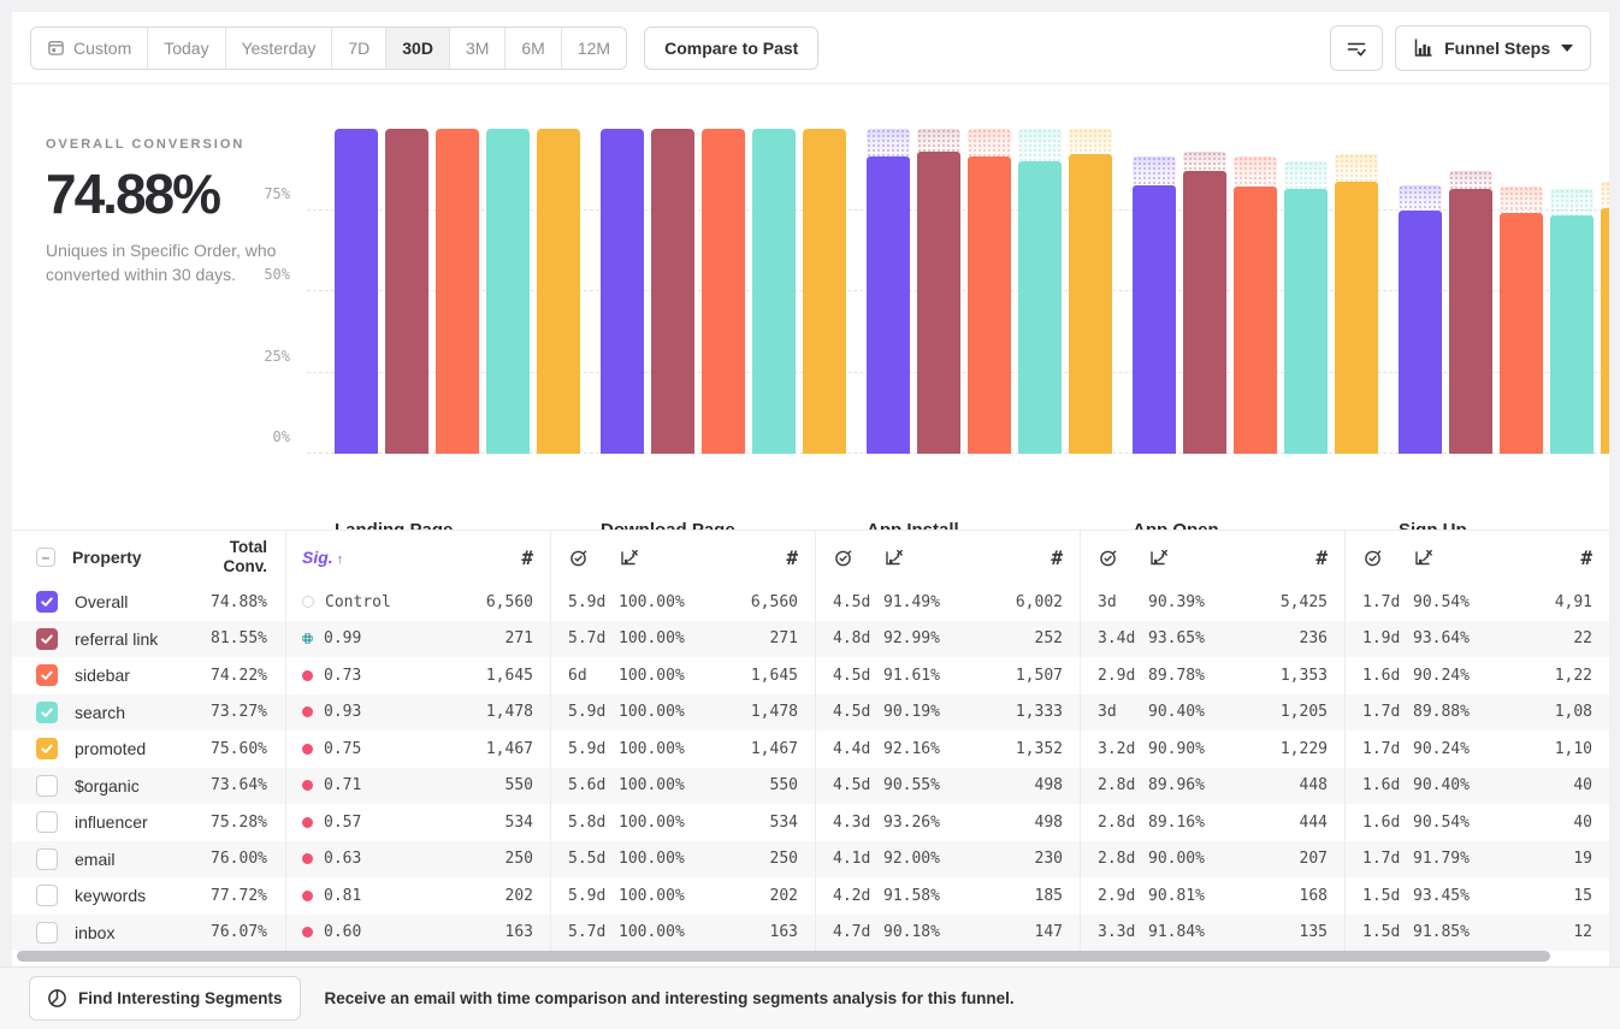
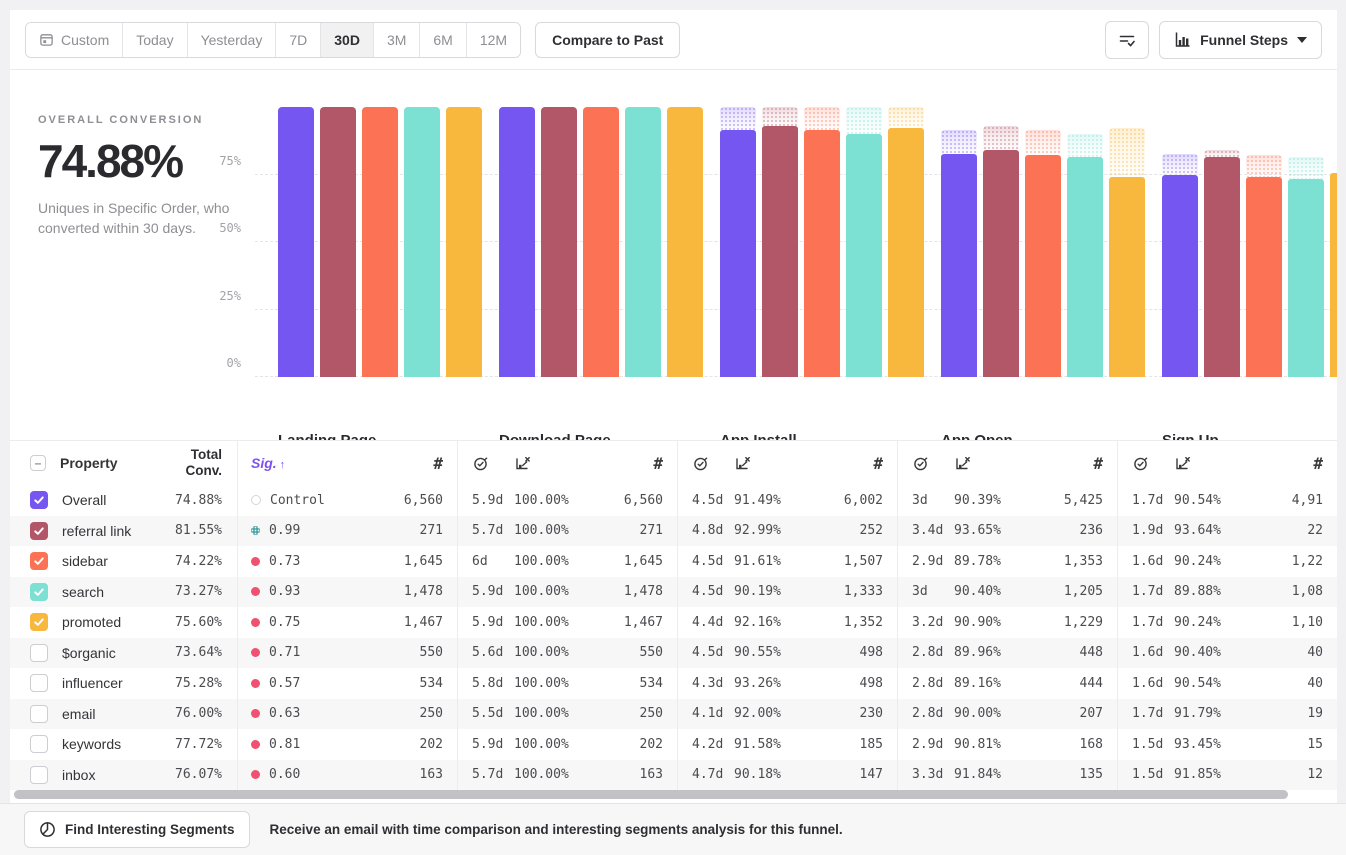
referral link/App Open: 87% -> 84%
promoted/App Open: 84% -> 74%
